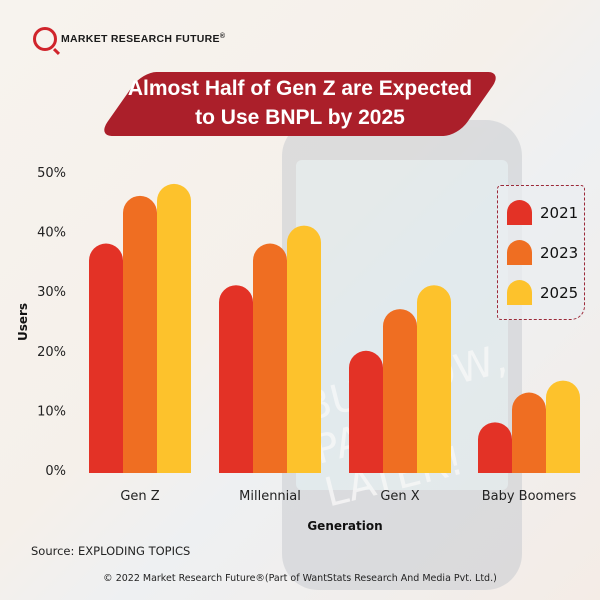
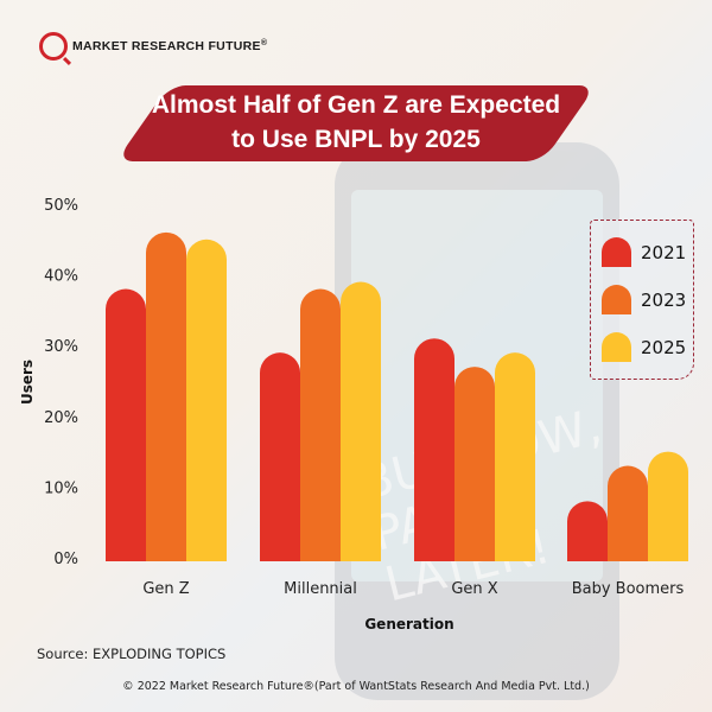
2025/Gen Z: 48% -> 45%
2021/Millennial: 31% -> 29%
2025/Millennial: 41% -> 39%
2021/Gen X: 20% -> 31%
2025/Gen X: 31% -> 29%
